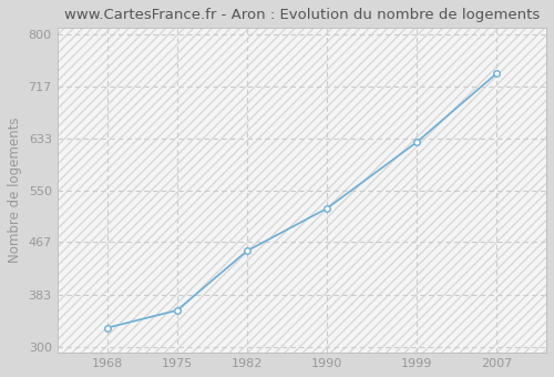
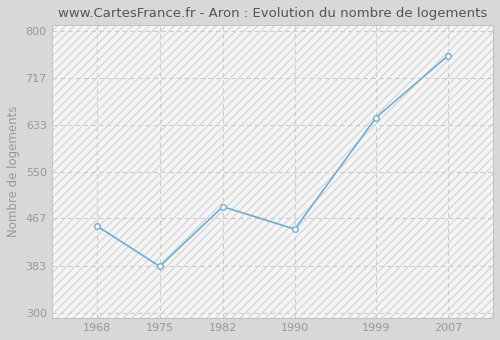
1968: 330 -> 454
1975: 358 -> 382
1982: 453 -> 488
1990: 521 -> 448
1999: 627 -> 646
2007: 737 -> 756
